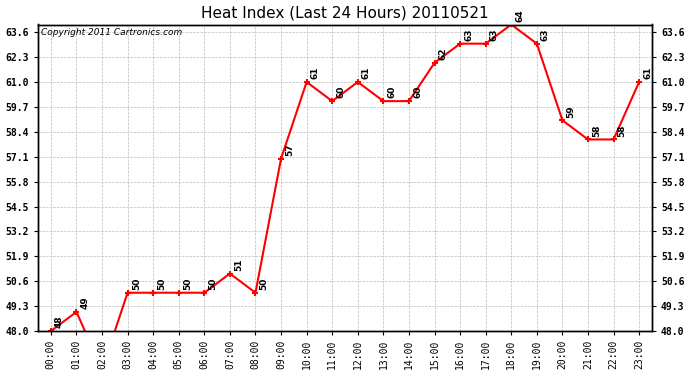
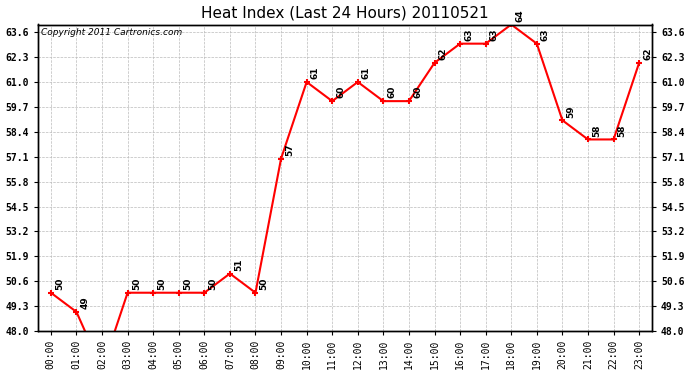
00:00: 48 -> 50
23:00: 61 -> 62
